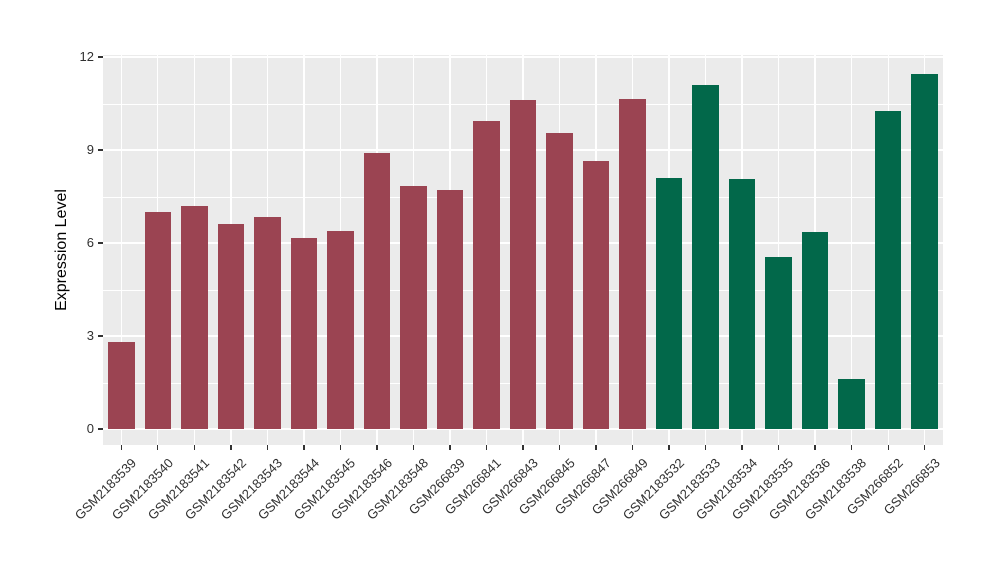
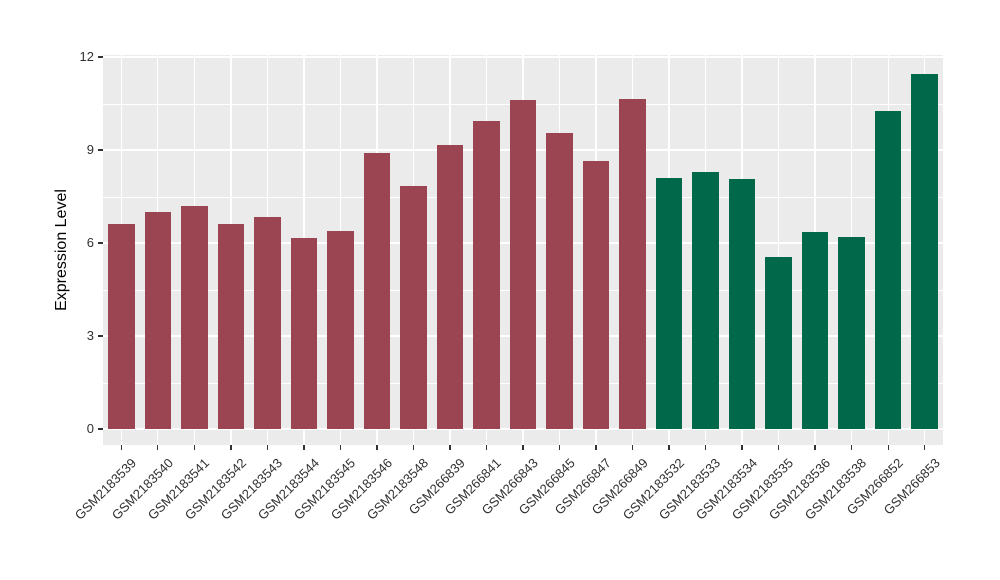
GSM2183539: 2.8 -> 6.6
GSM266839: 7.7 -> 9.2
GSM2183533: 11.1 -> 8.3
GSM2183538: 1.6 -> 6.2
